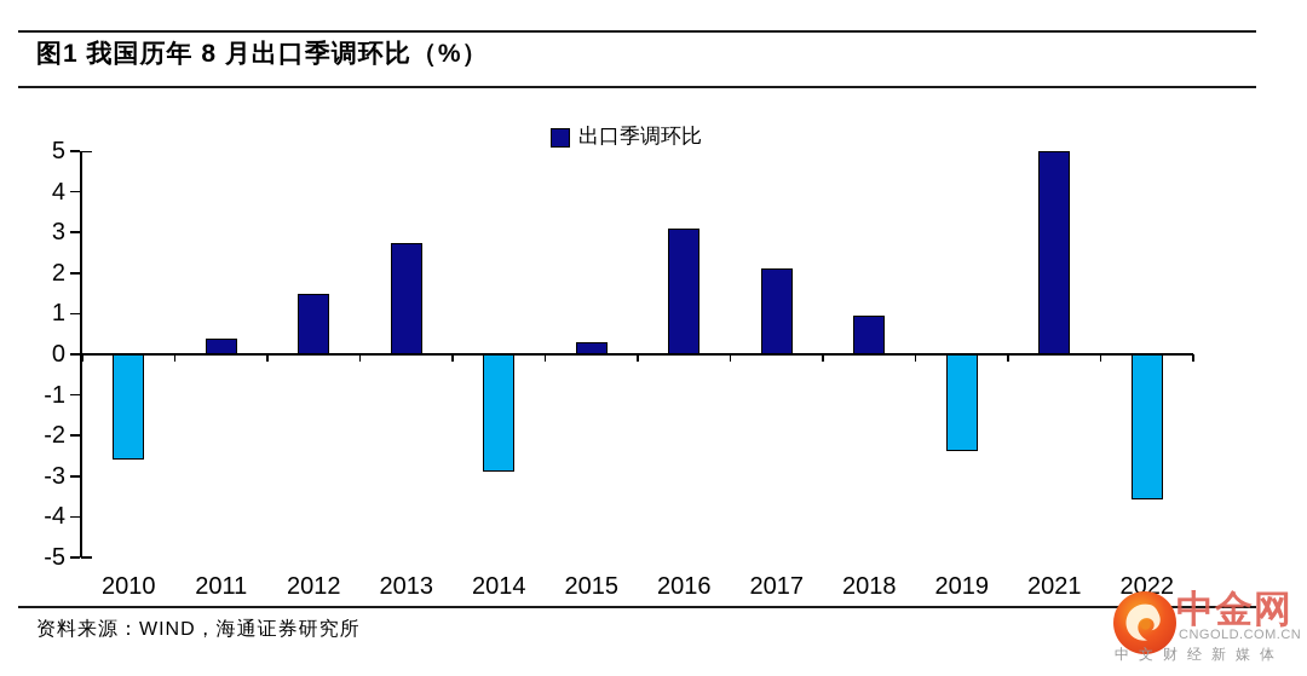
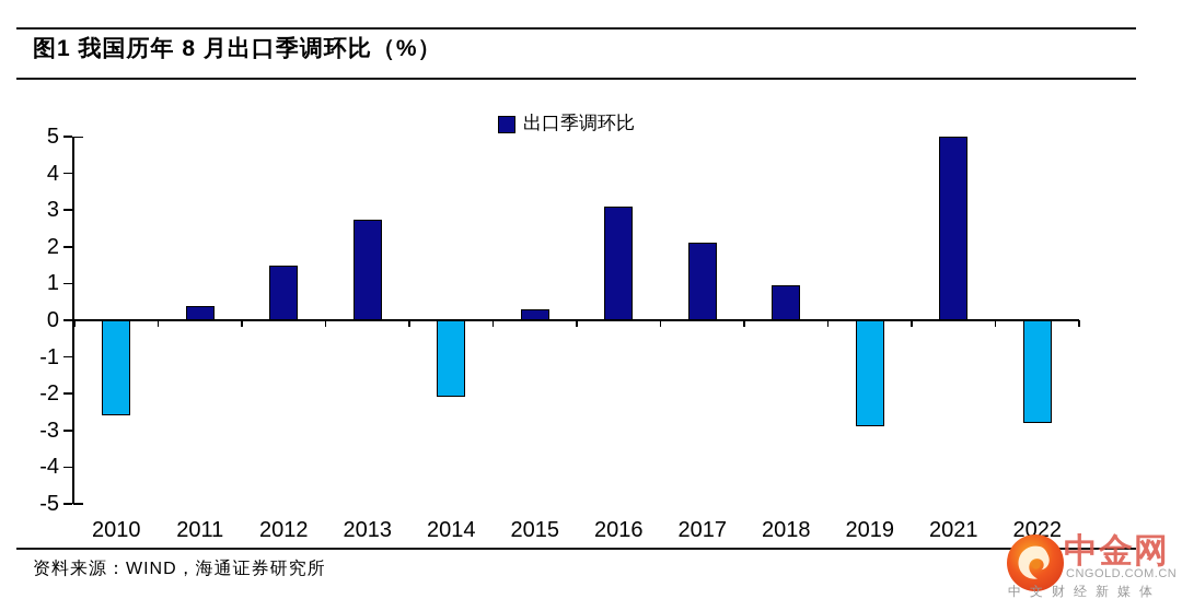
2014: -2.9 -> -2.1
2019: -2.4 -> -2.9
2022: -3.6 -> -2.8
